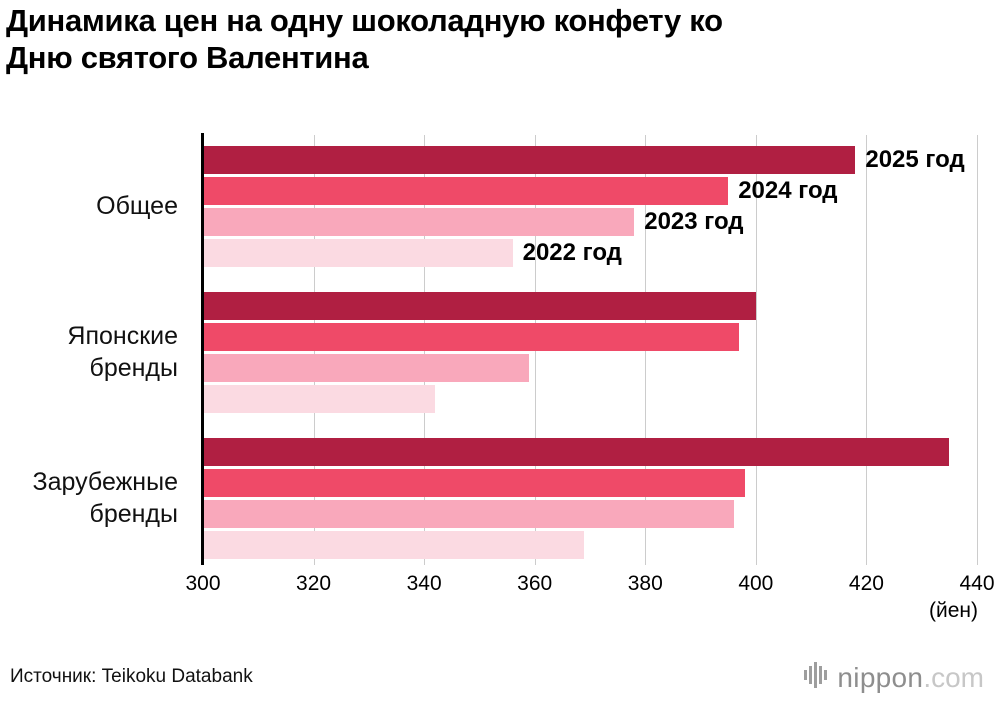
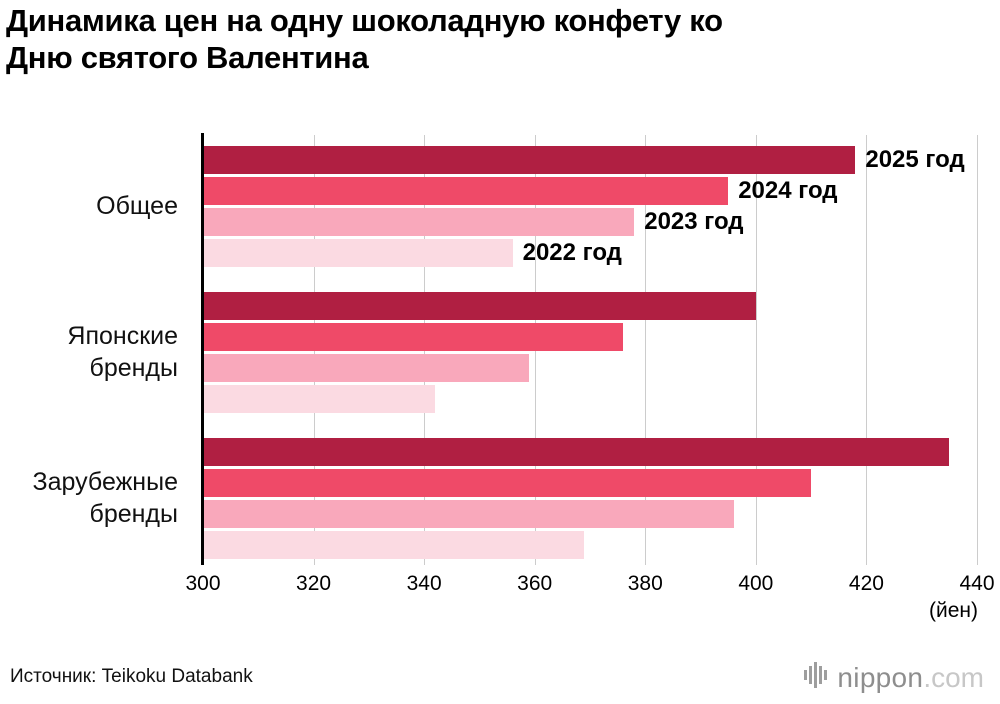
2024 год/Японские бренды: 397 -> 376
2024 год/Зарубежные бренды: 398 -> 410
